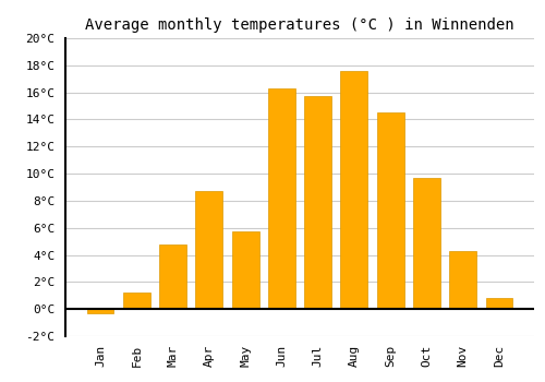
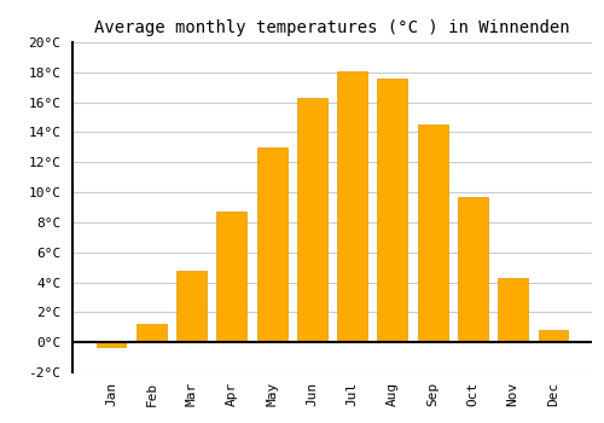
May: 5.7°C -> 13.0°C
Jul: 15.7°C -> 18.1°C
